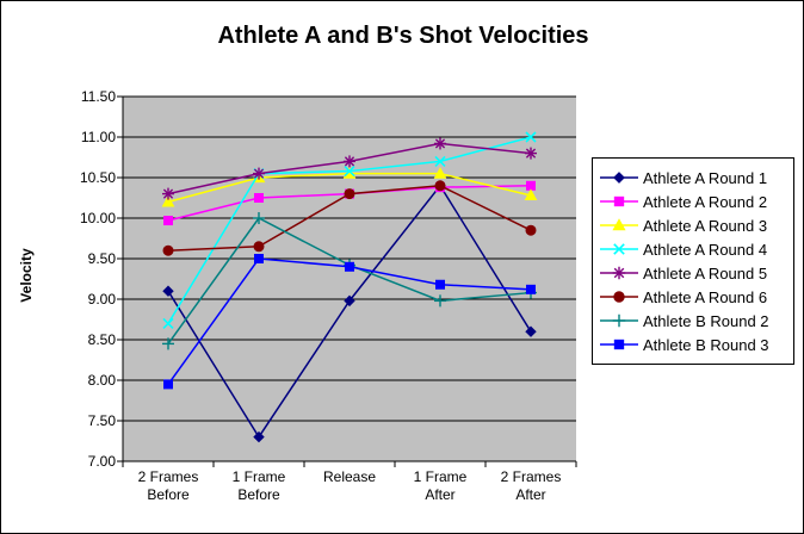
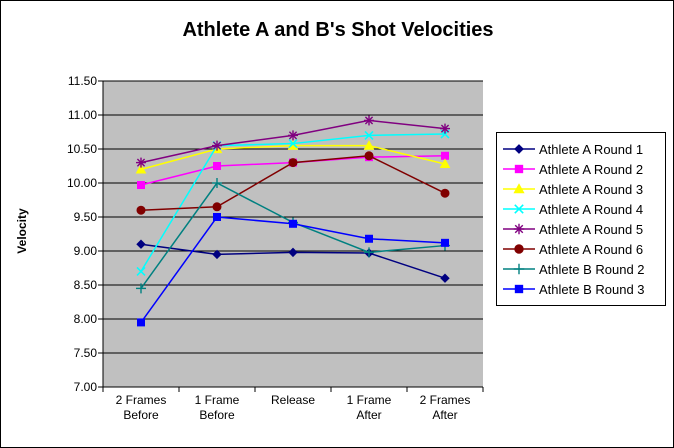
Athlete A Round 1/1 Frame Before: 7.3 -> 8.9
Athlete A Round 1/1 Frame After: 10.4 -> 9.0
Athlete A Round 4/2 Frames After: 11.0 -> 10.7
